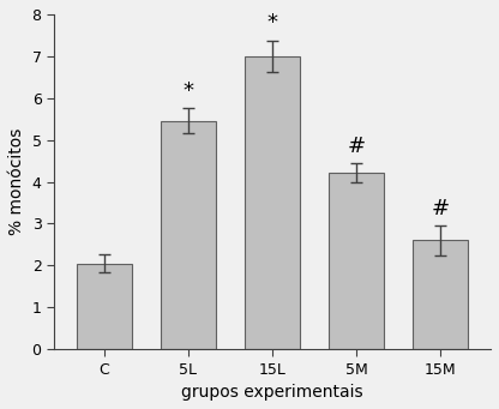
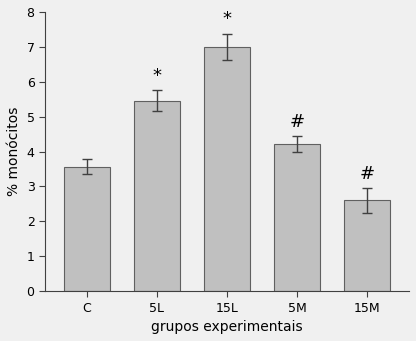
C: 2.05 -> 3.57
